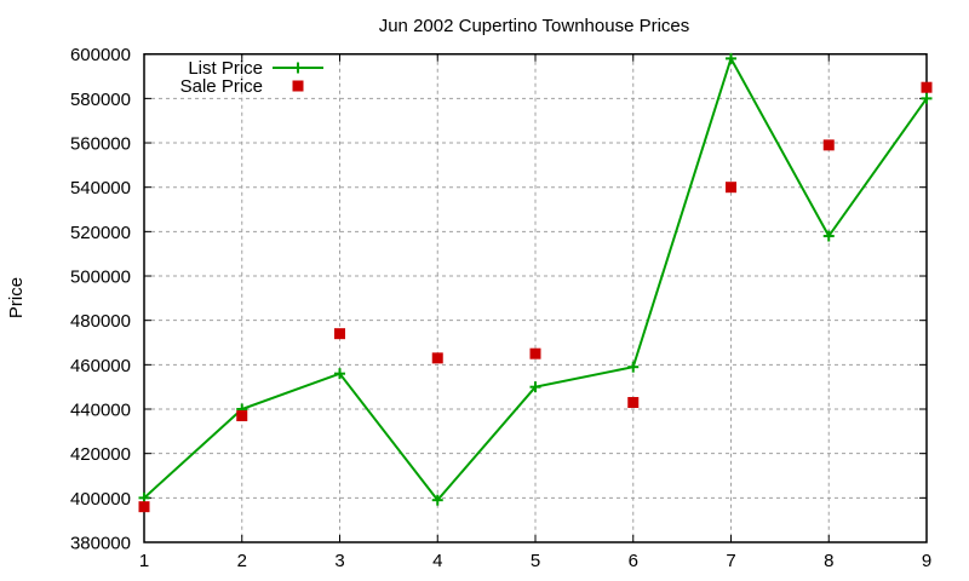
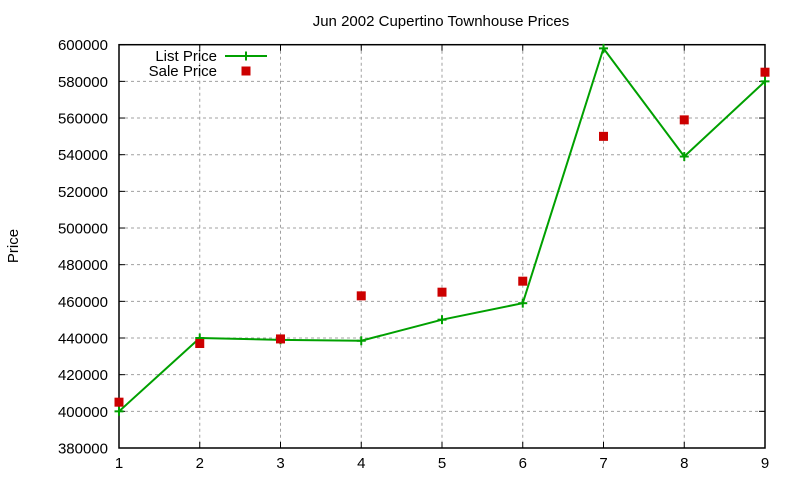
Sale Price/1: 396000 -> 405000
List Price/3: 456000 -> 439000
Sale Price/3: 474000 -> 440000
List Price/4: 399000 -> 438000
Sale Price/6: 443000 -> 471000
Sale Price/7: 540000 -> 550000
List Price/8: 518000 -> 539000
